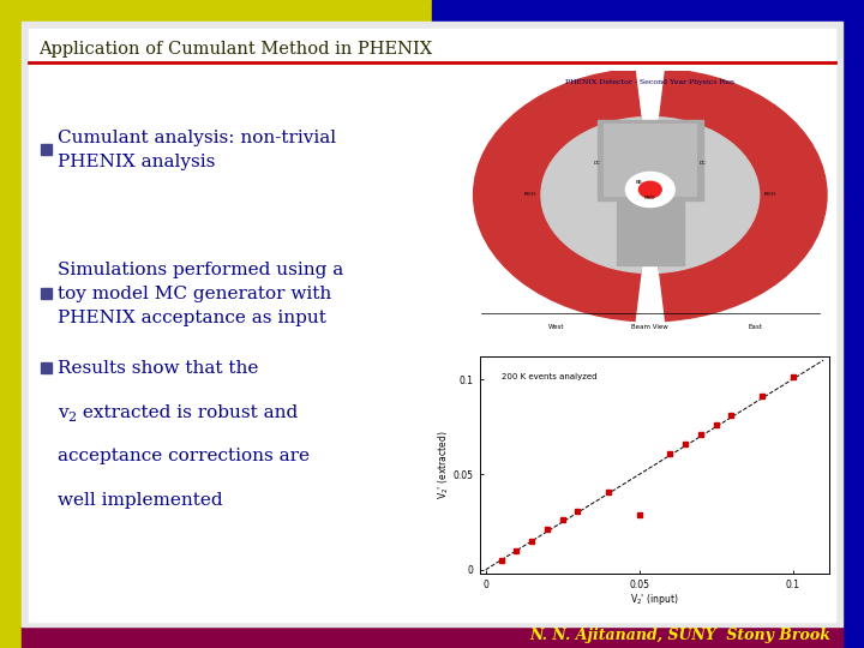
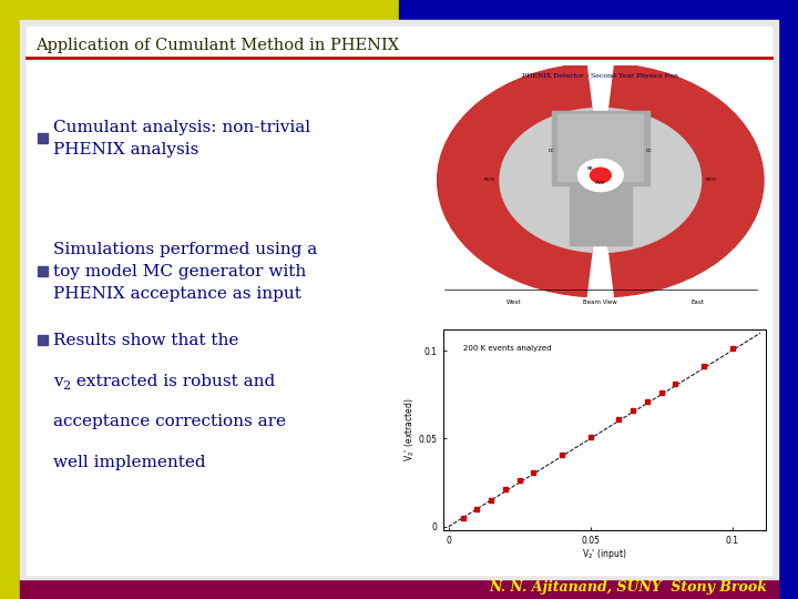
0.05: 0.029 -> 0.051
